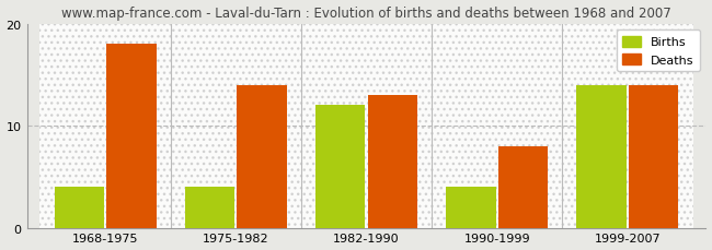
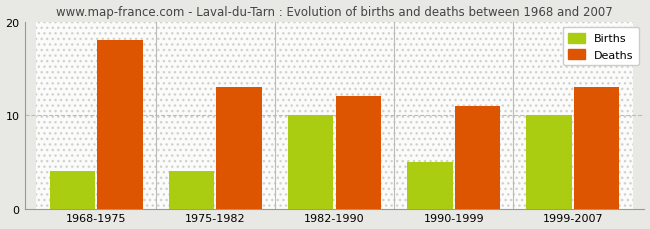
Deaths/1975-1982: 14 -> 13
Births/1982-1990: 12 -> 10
Deaths/1982-1990: 13 -> 12
Births/1990-1999: 4 -> 5
Deaths/1990-1999: 8 -> 11
Births/1999-2007: 14 -> 10
Deaths/1999-2007: 14 -> 13
